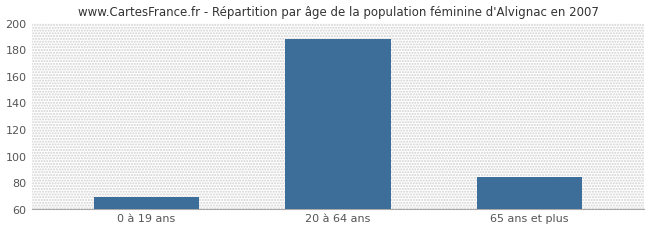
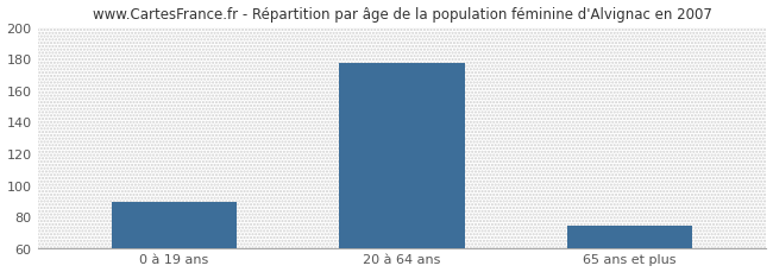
0 à 19 ans: 69 -> 89
20 à 64 ans: 188 -> 177
65 ans et plus: 84 -> 74
